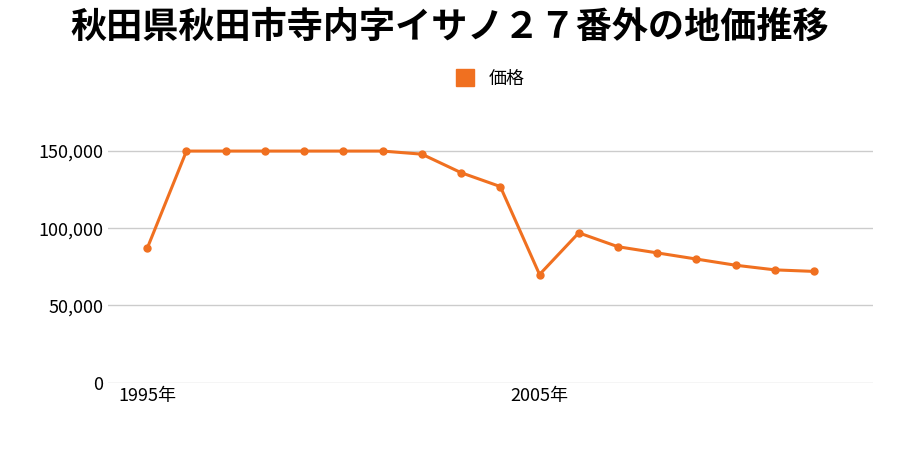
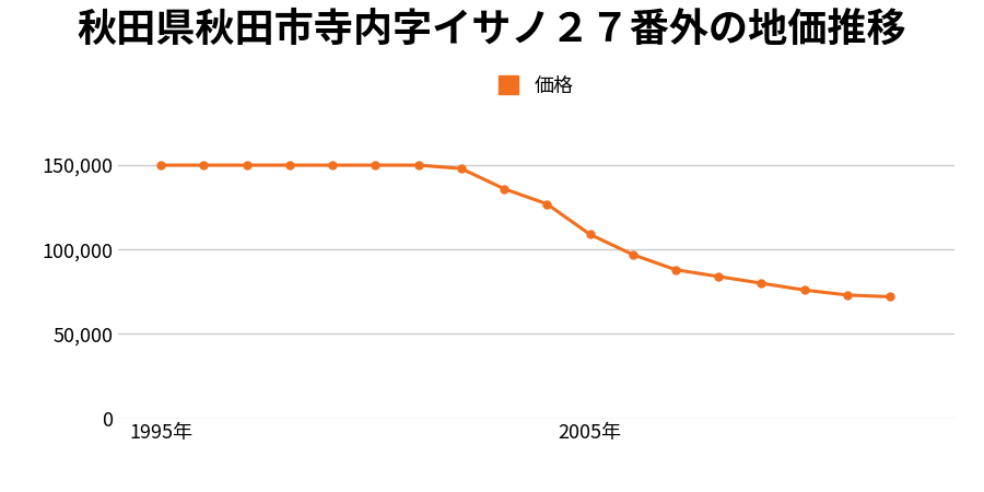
1995年: 87,000 -> 150,000
2005年: 70,000 -> 109,000
